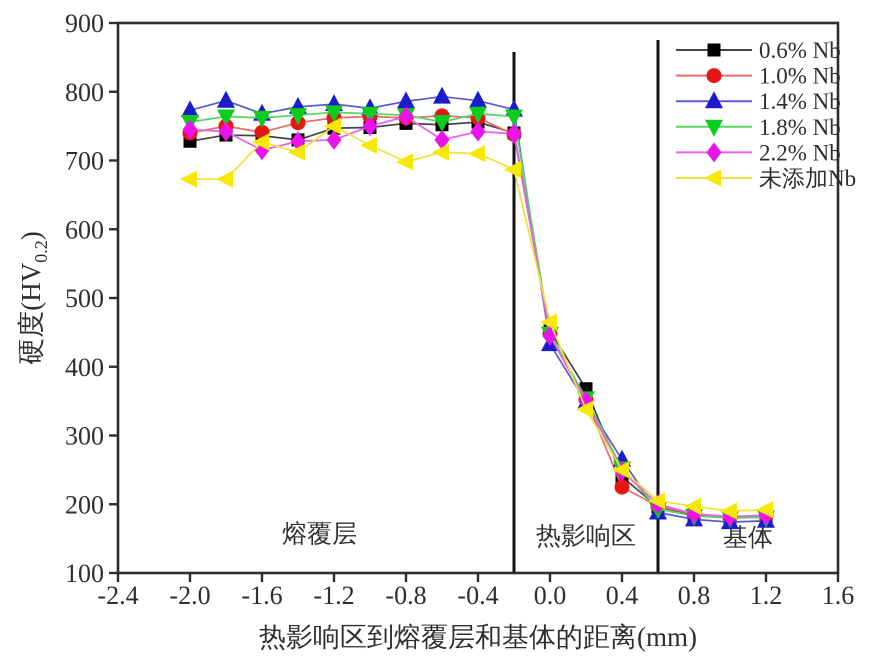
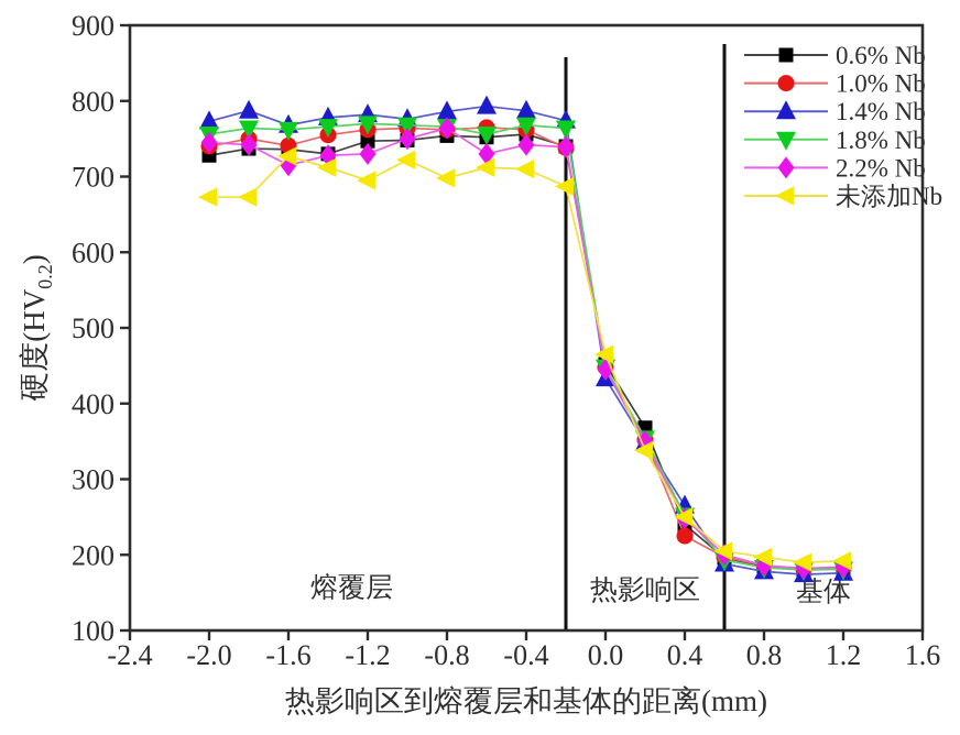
未添加Nb/-1.2: 750 -> 700
